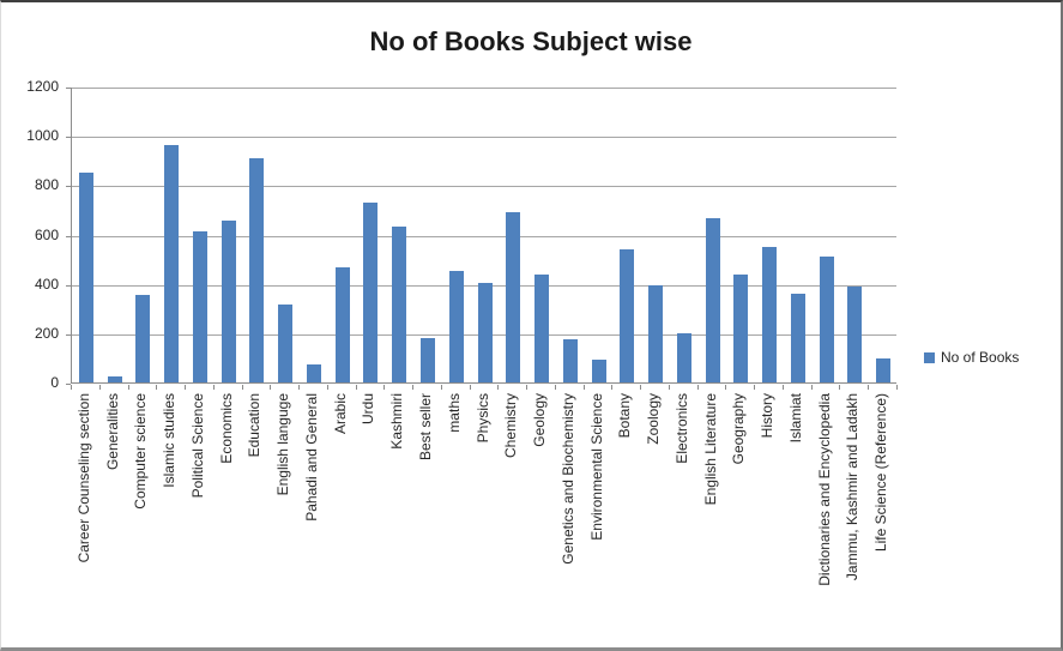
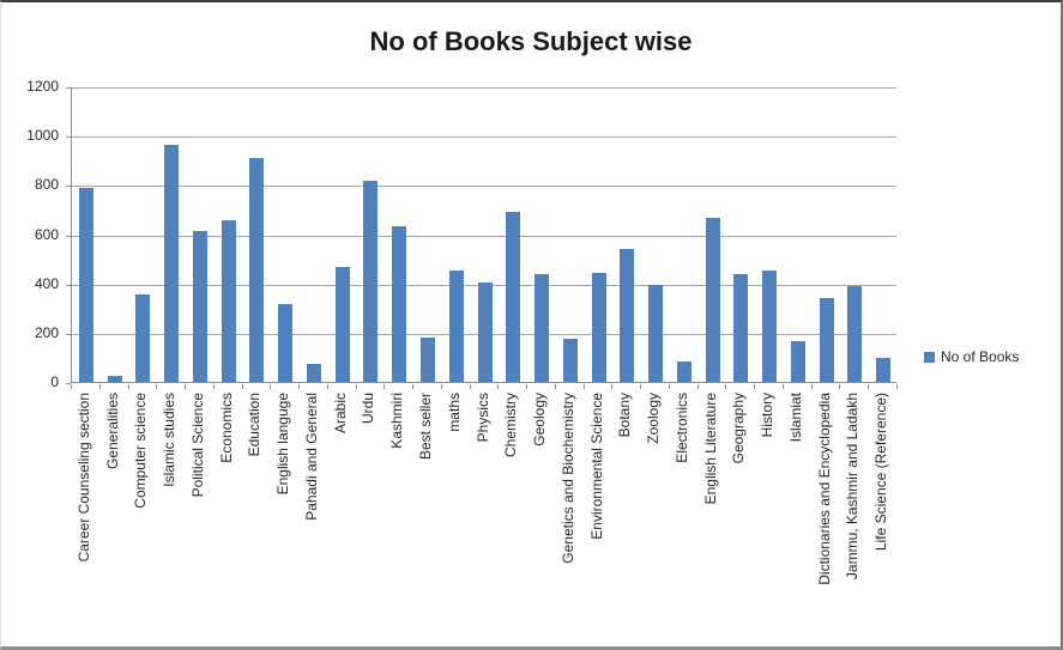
Career Counseling section: 850 -> 780
Urdu: 730 -> 820
Environmental Science: 90 -> 440
Electronics: 200 -> 80
History: 550 -> 450
Islamiat: 360 -> 160
Dictionaries and Encyclopedia: 510 -> 340
